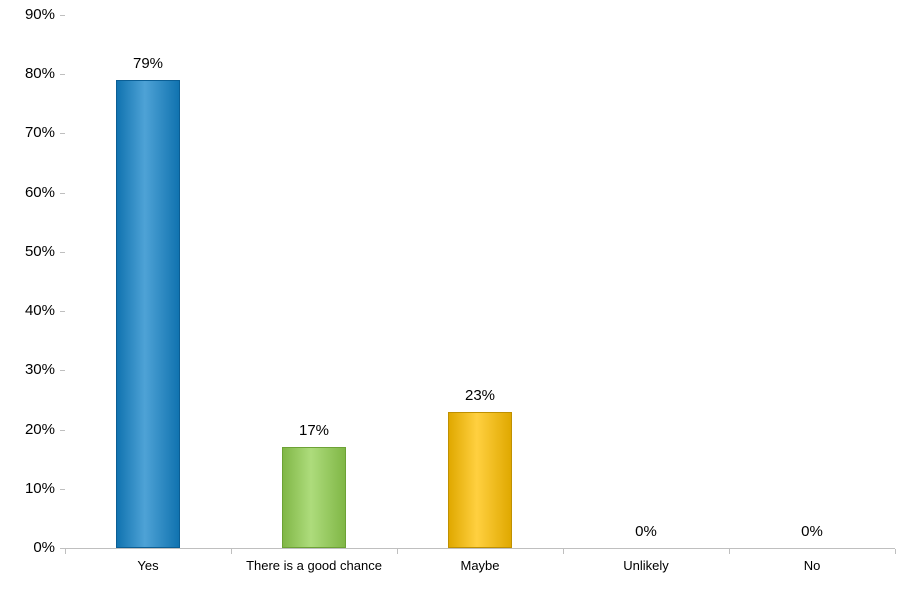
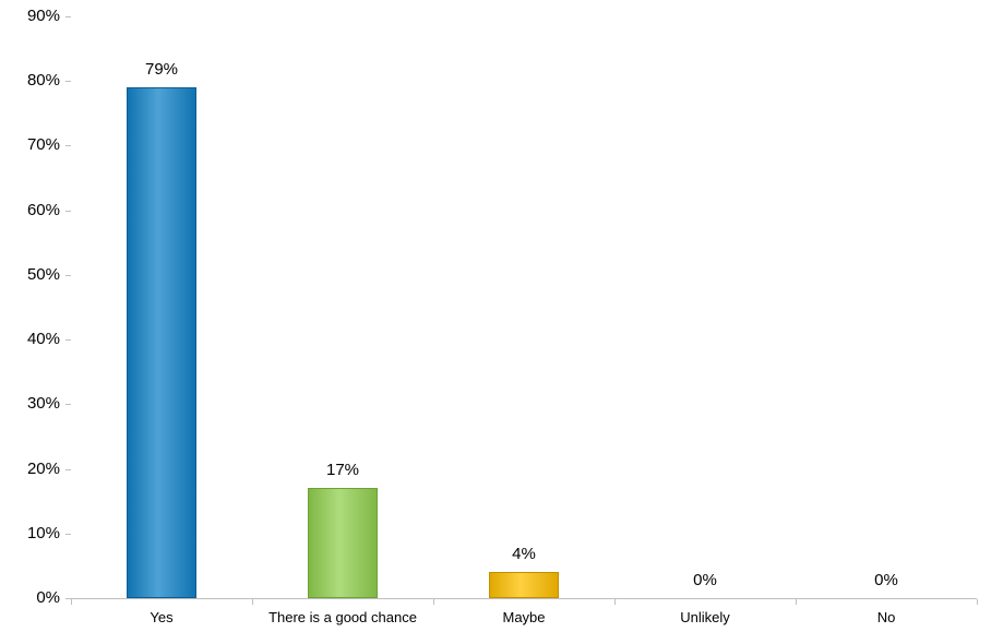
Maybe: 23% -> 4%
